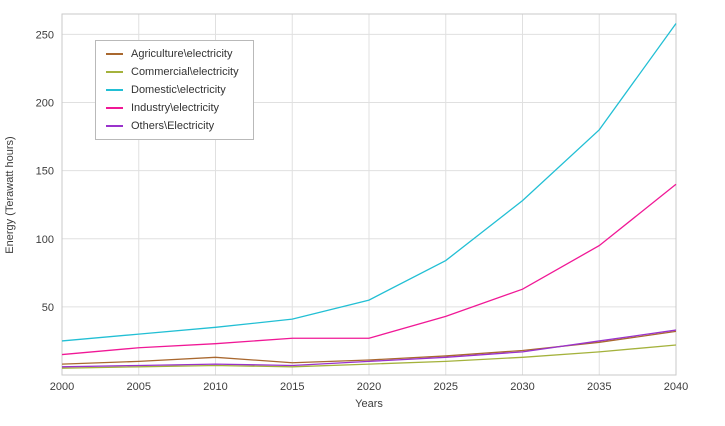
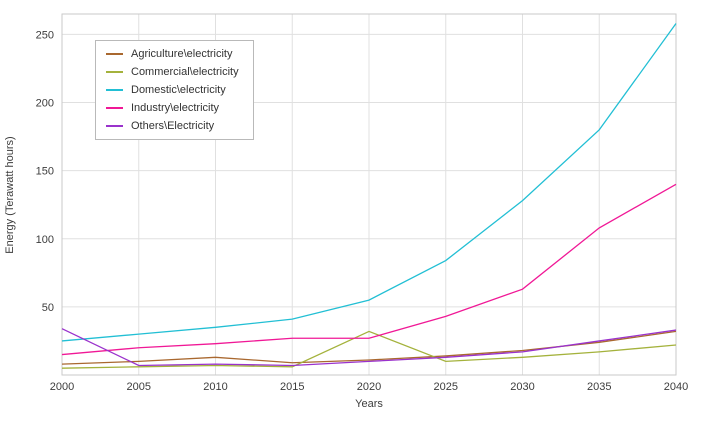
Others\Electricity/2000: 6 -> 34
Commercial\electricity/2020: 8 -> 32
Industry\electricity/2035: 95 -> 108
